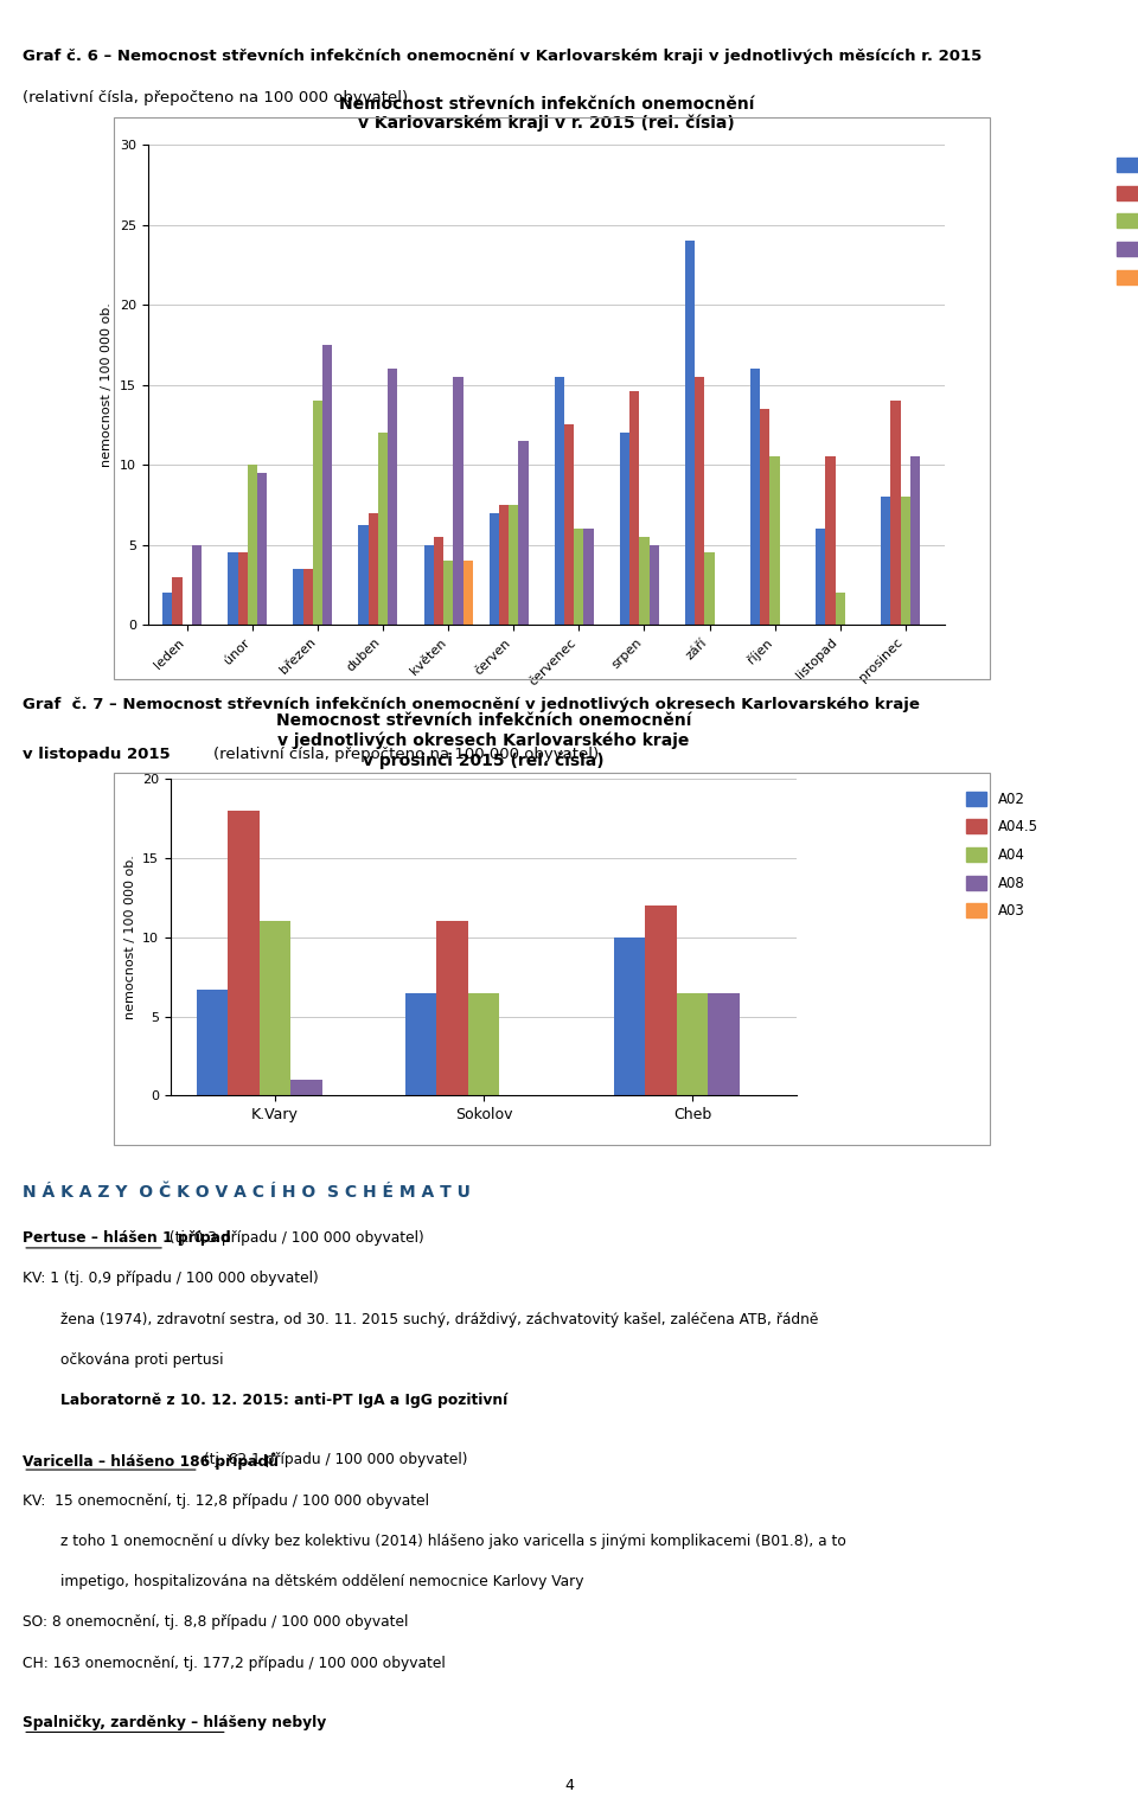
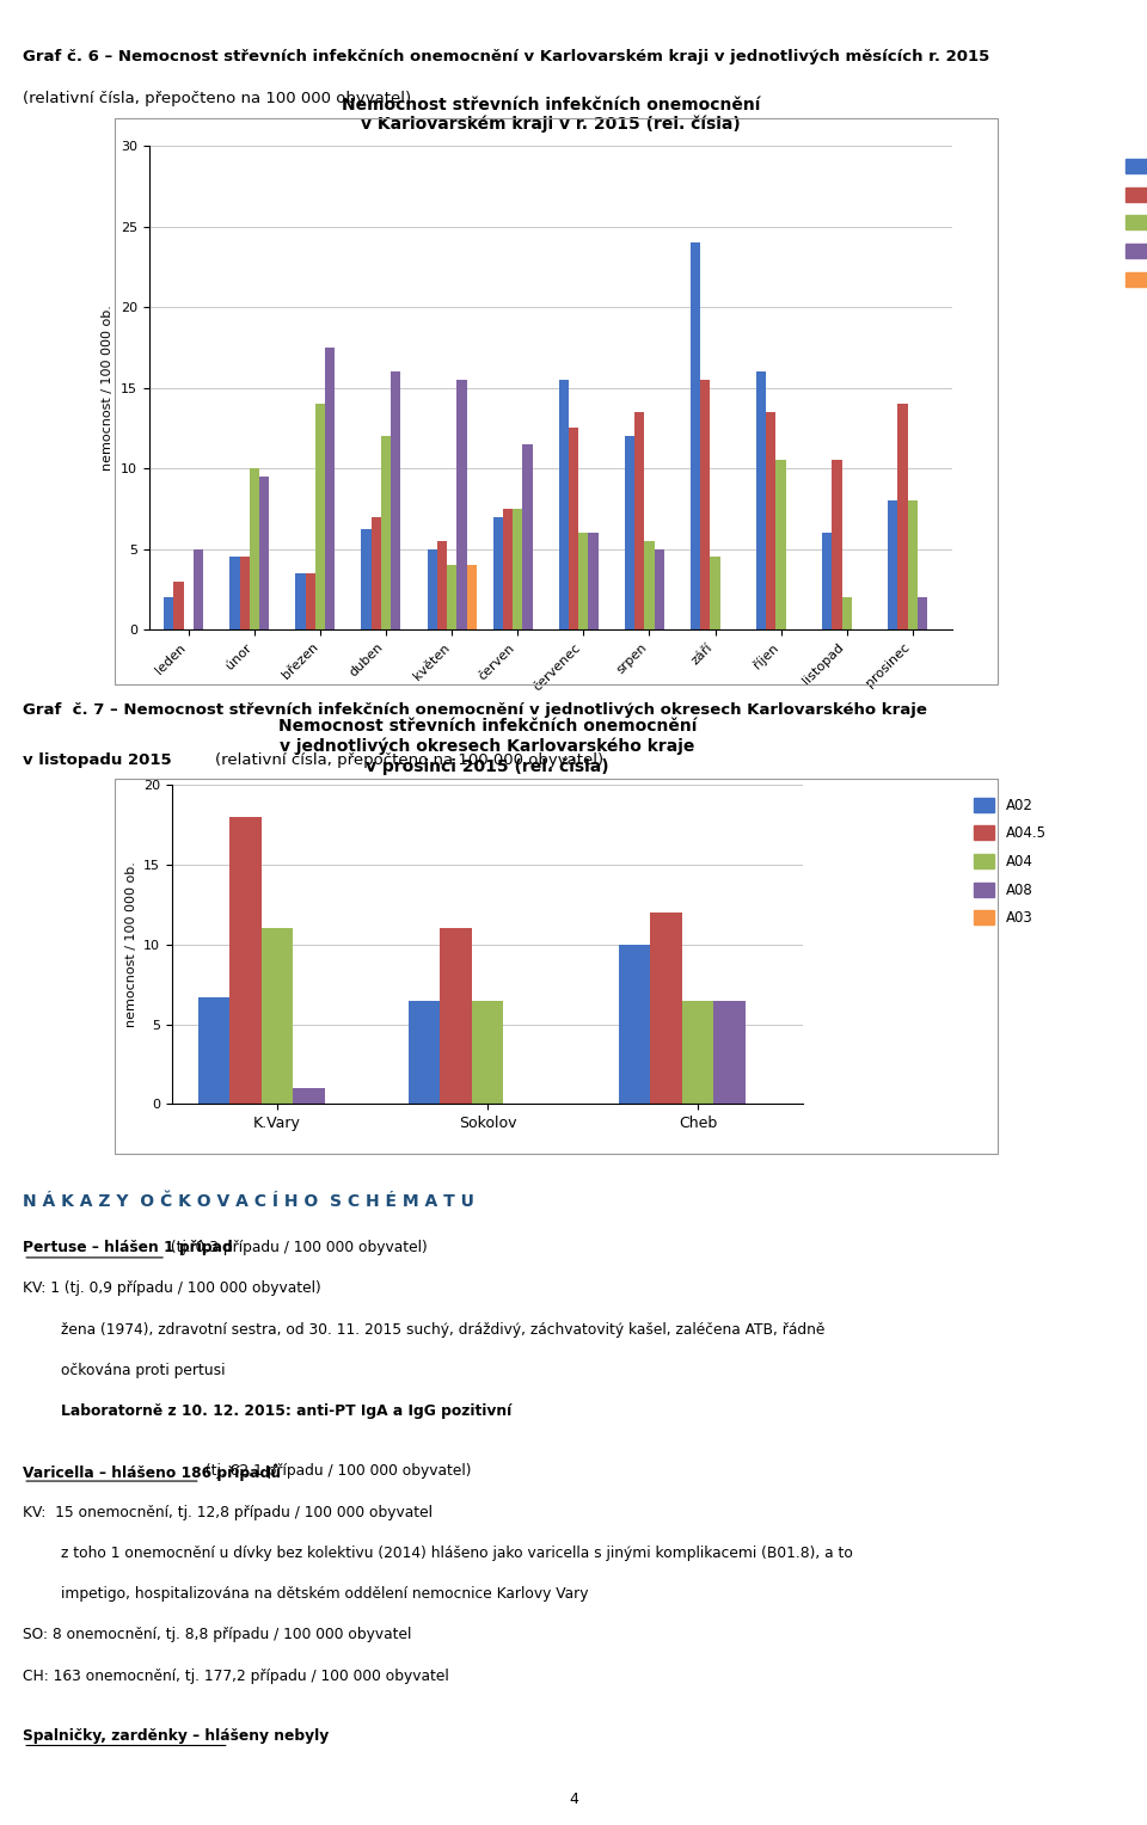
A04.5/srpen: 14.6 -> 13.5
A08/prosinec: 10.5 -> 2.0
